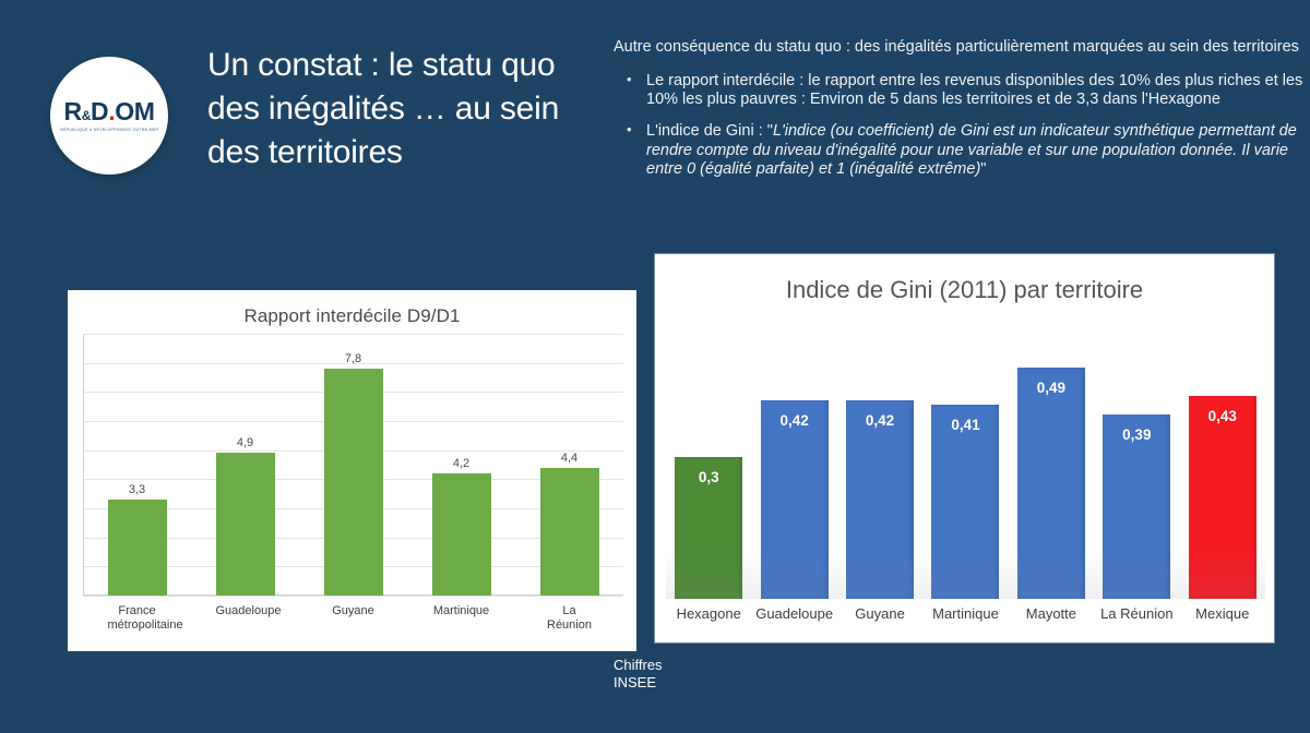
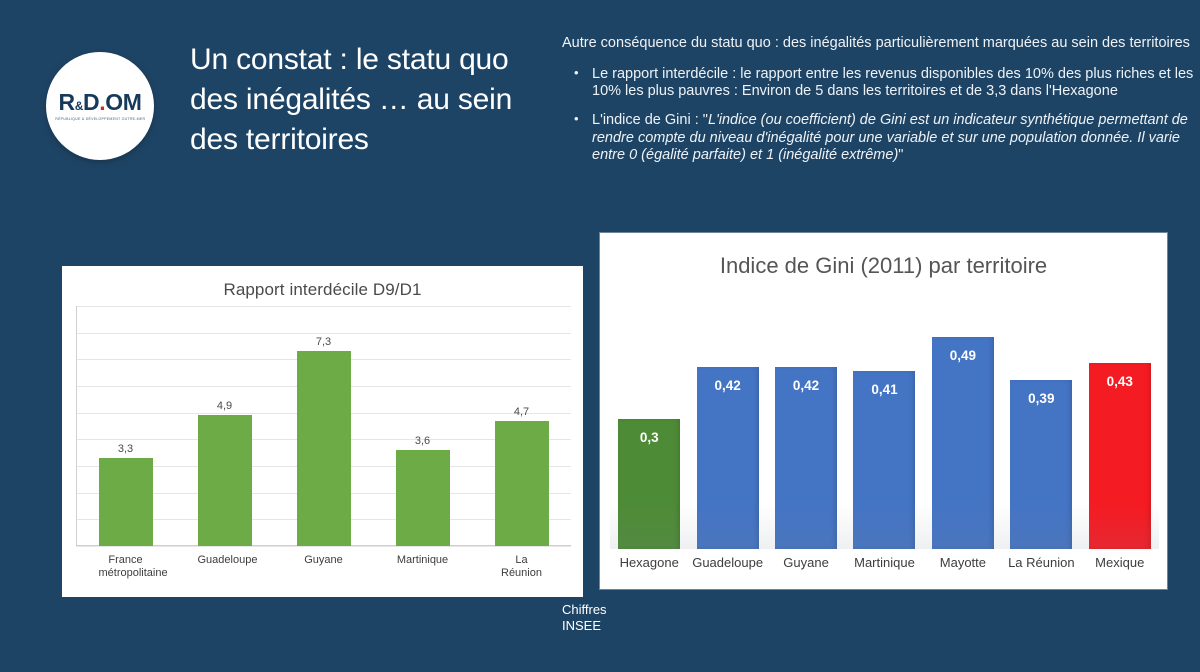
Rapport interdécile D9/D1/Guyane: 7,8 -> 7,3
Rapport interdécile D9/D1/Martinique: 4,2 -> 3,6
Rapport interdécile D9/D1/La Réunion: 4,4 -> 4,7
